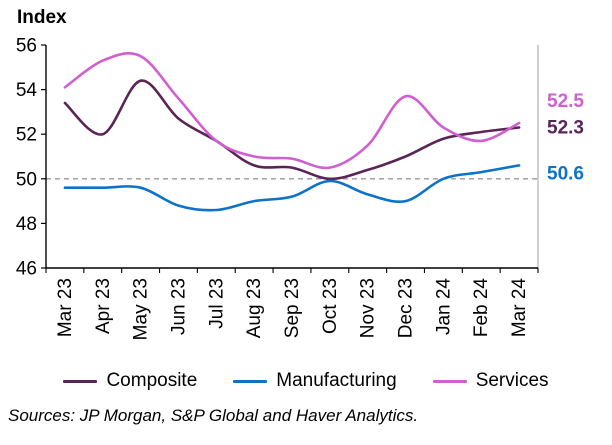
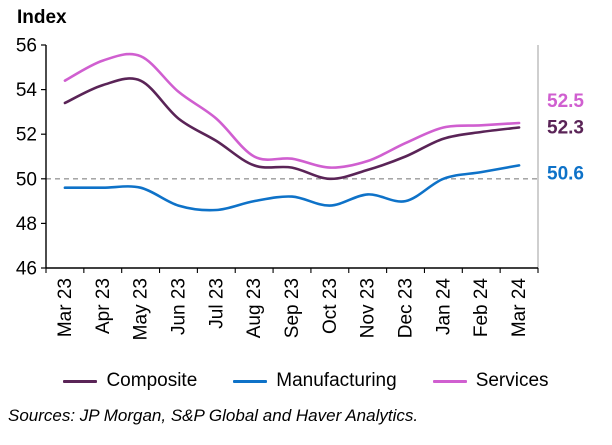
Services/Mar 23: 54.1 -> 54.4
Composite/Apr 23: 52.0 -> 54.2
Services/Jun 23: 53.6 -> 53.9
Services/Jul 23: 51.7 -> 52.7
Manufacturing/Oct 23: 49.9 -> 48.8
Services/Nov 23: 51.5 -> 50.8
Services/Dec 23: 53.7 -> 51.6
Services/Feb 24: 51.7 -> 52.4
